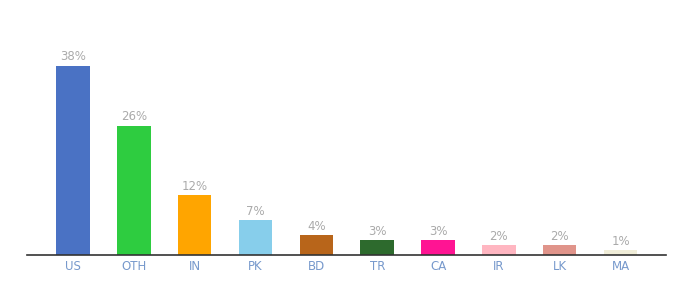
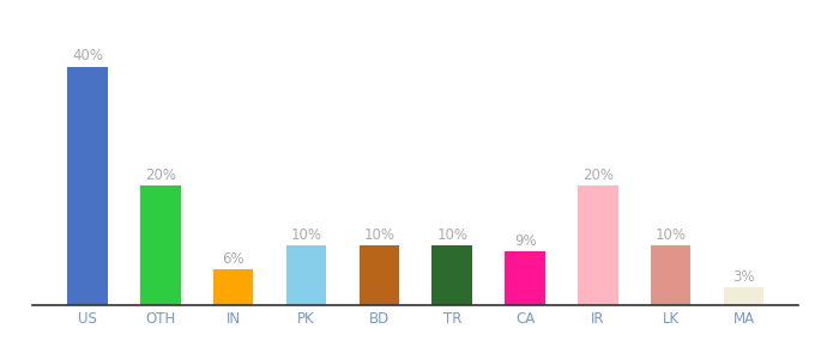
US: 38% -> 40%
OTH: 26% -> 20%
IN: 12% -> 6%
PK: 7% -> 10%
BD: 4% -> 10%
TR: 3% -> 10%
CA: 3% -> 9%
IR: 2% -> 20%
LK: 2% -> 10%
MA: 1% -> 3%
